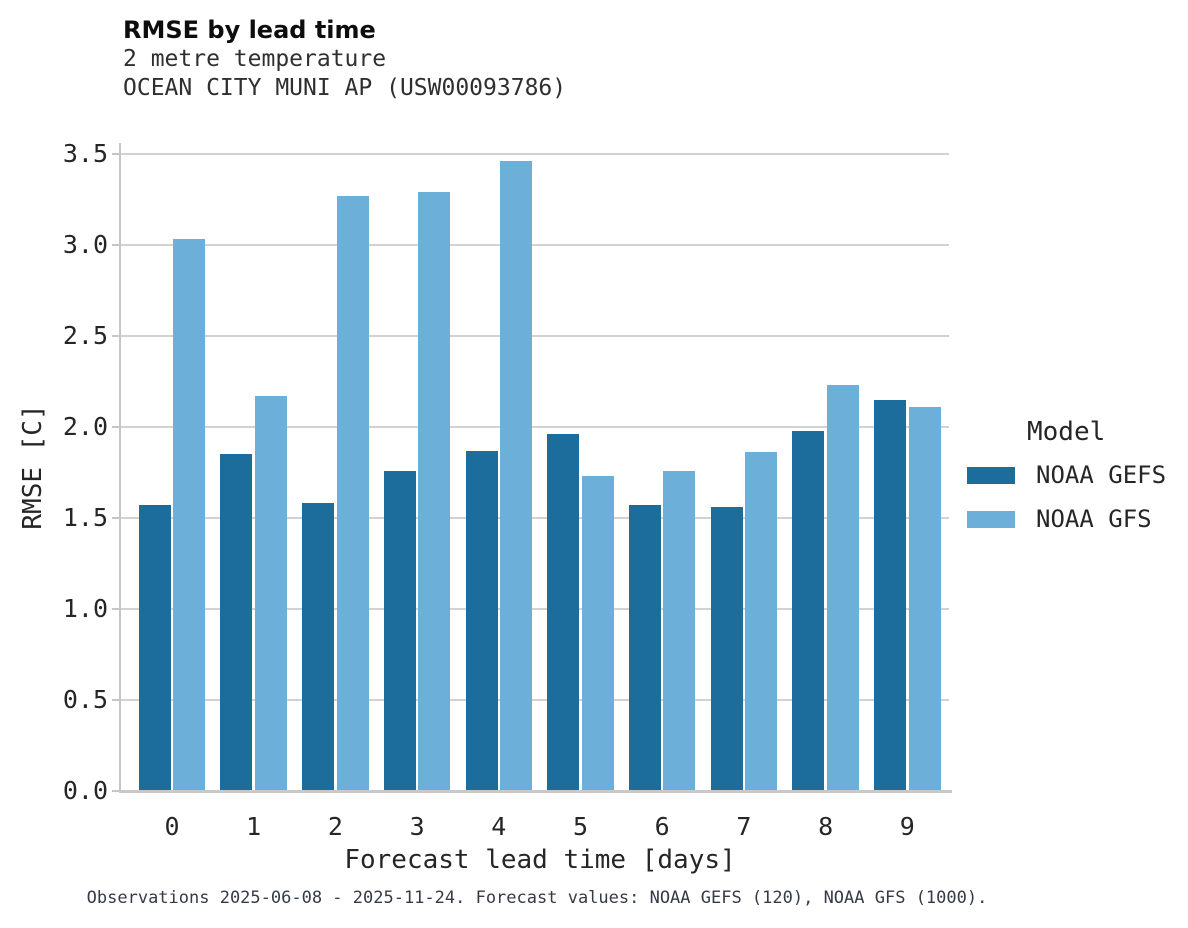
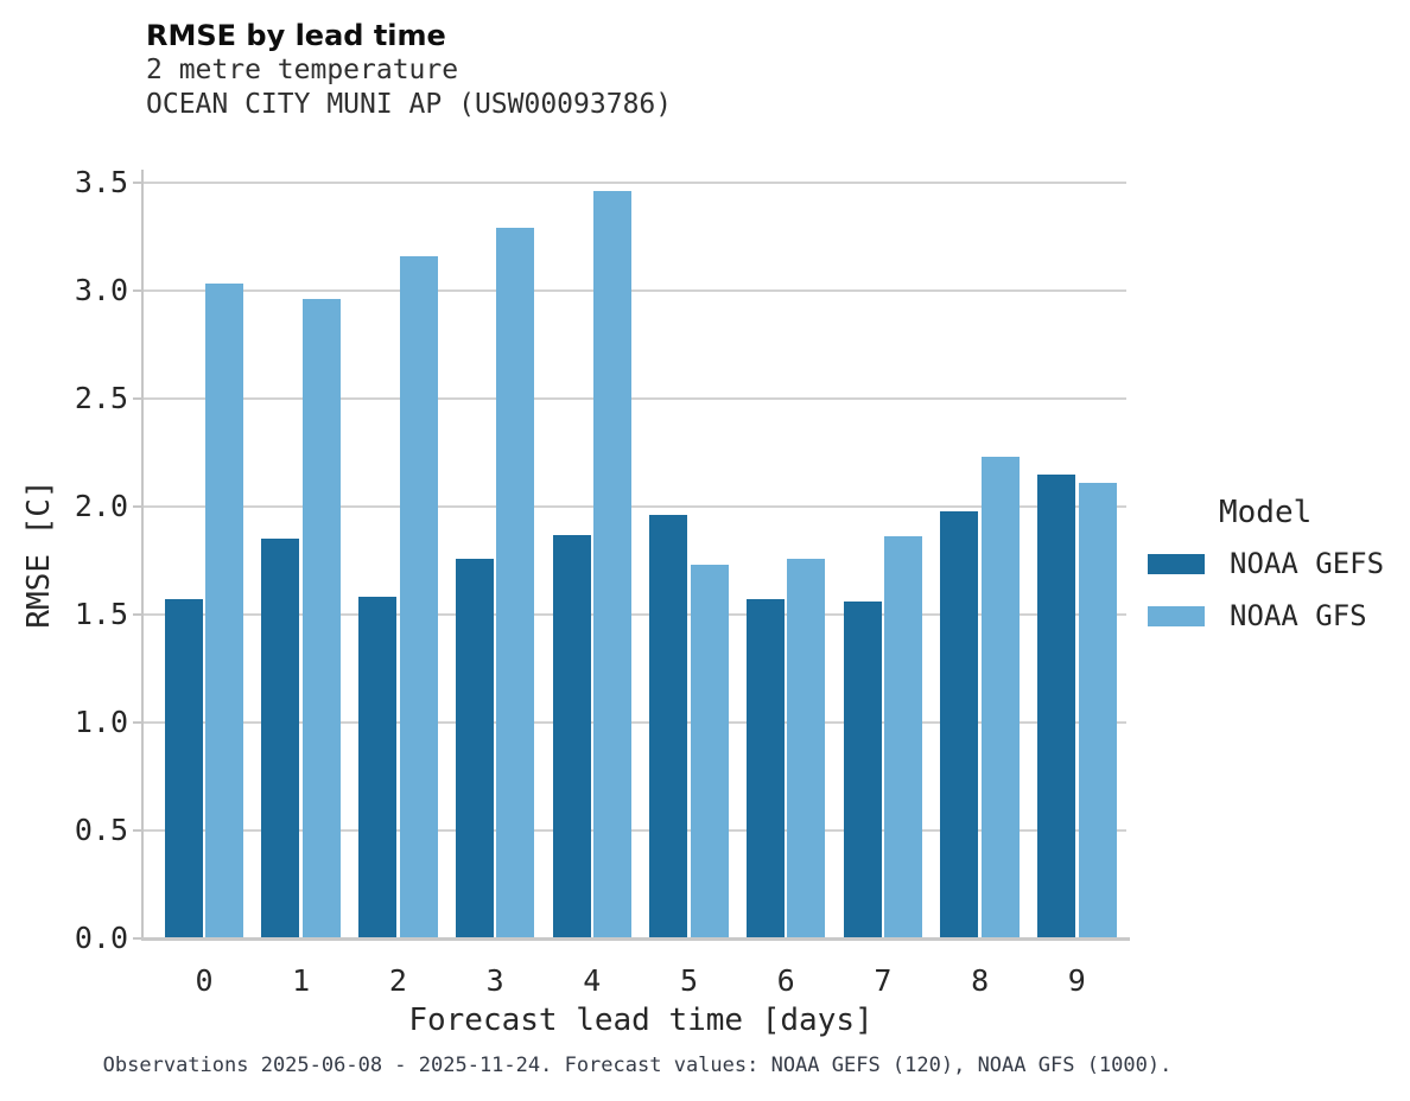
NOAA GFS/1: 2.17 -> 2.96
NOAA GFS/2: 3.27 -> 3.16
